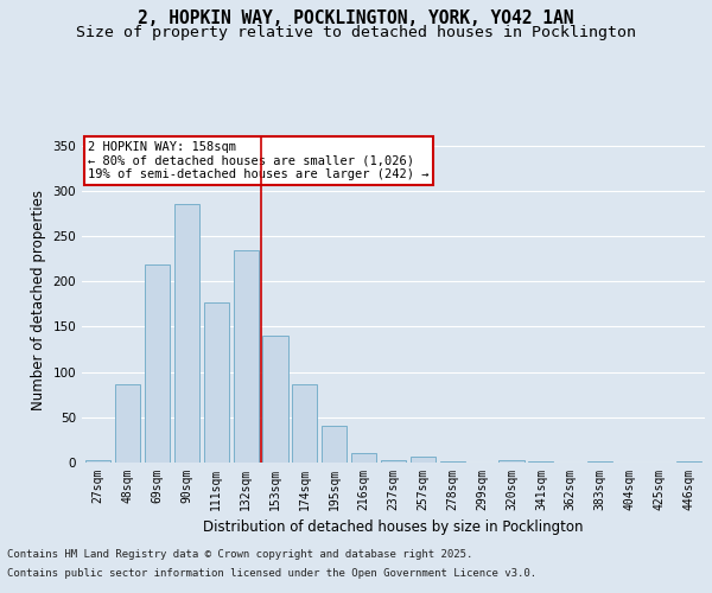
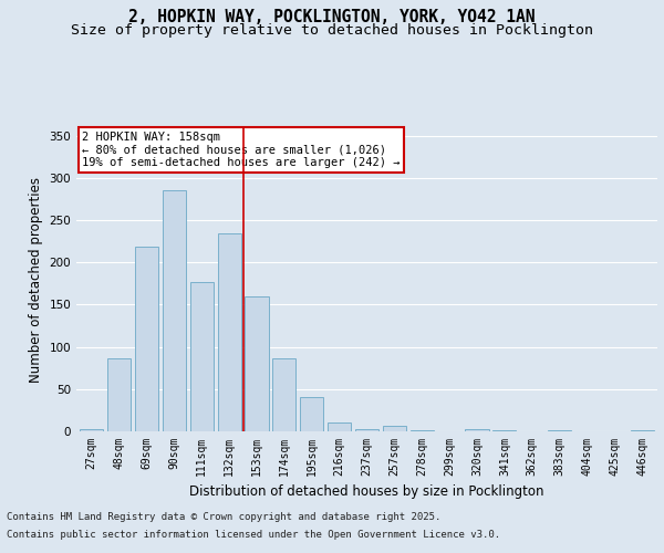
153sqm: 140 -> 160
